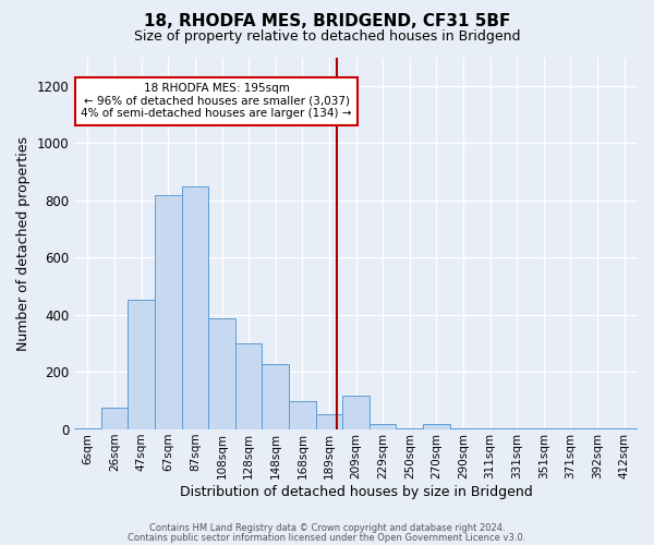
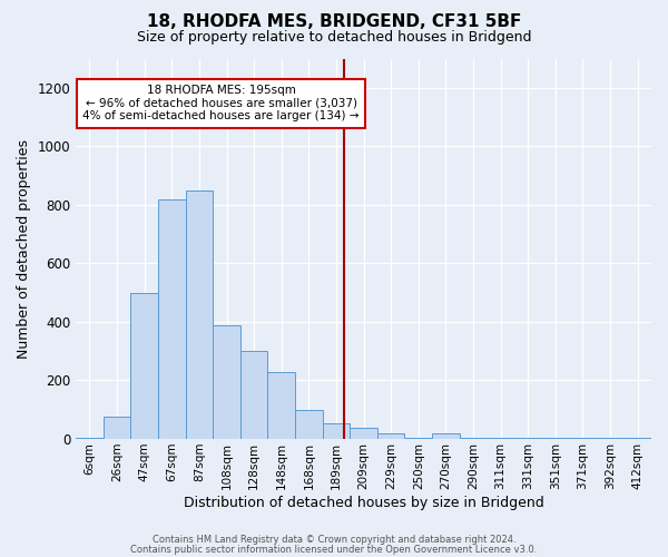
47sqm: 455 -> 500
209sqm: 120 -> 38
